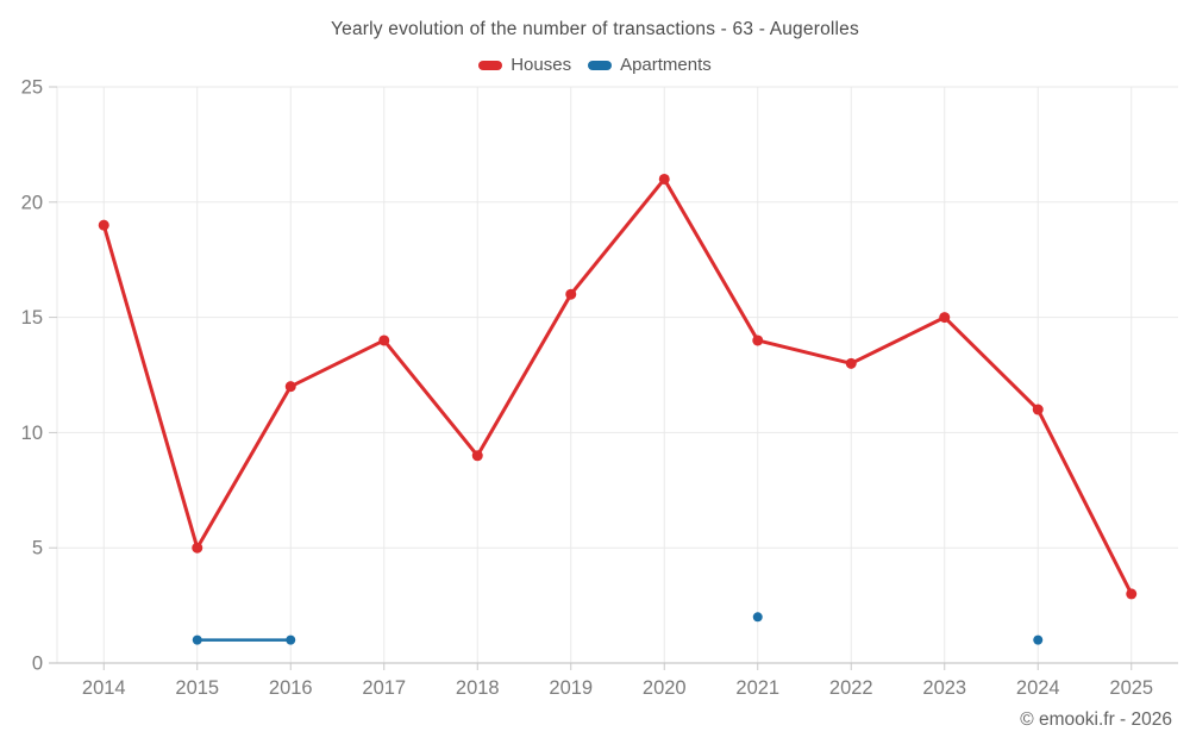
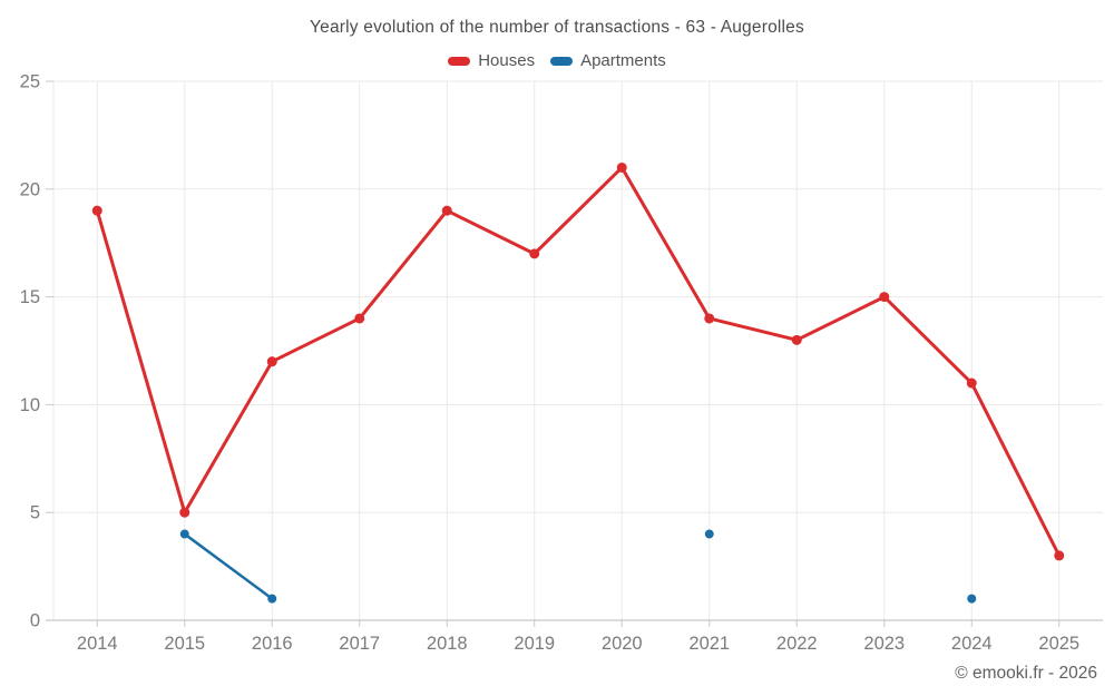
Apartments/2015: 1 -> 4
Houses/2018: 9 -> 19
Houses/2019: 16 -> 17
Apartments/2021: 2 -> 4
